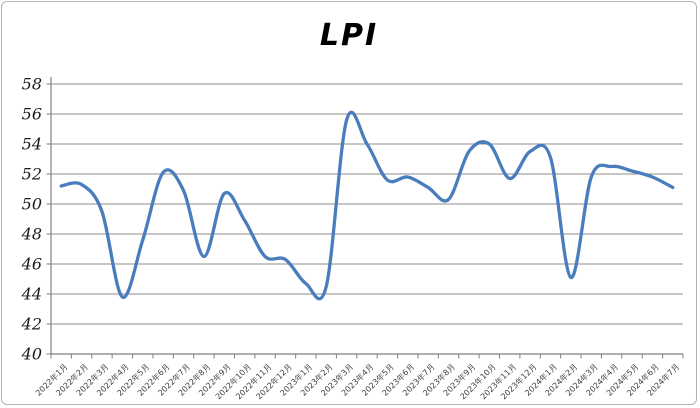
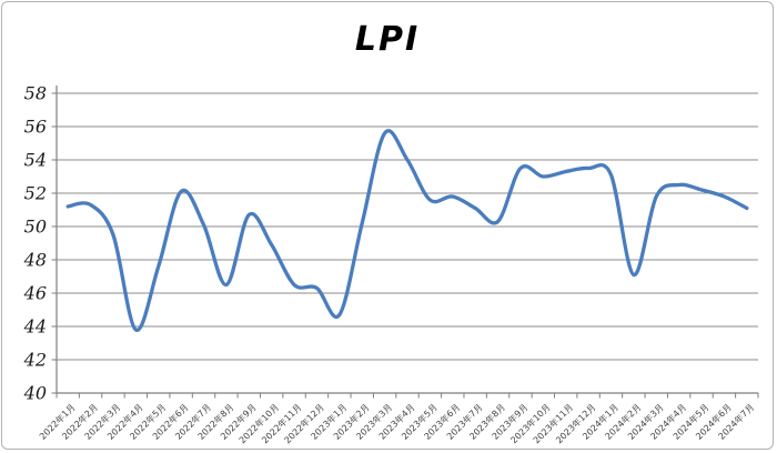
2022年7月: 50.9 -> 50.1
2023年2月: 44.5 -> 50.2
2023年10月: 54.0 -> 53.0
2023年11月: 51.7 -> 53.3
2024年2月: 45.1 -> 47.1
